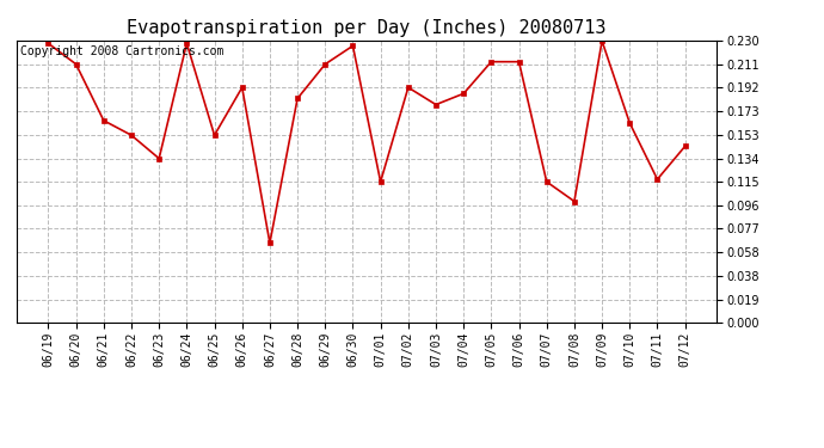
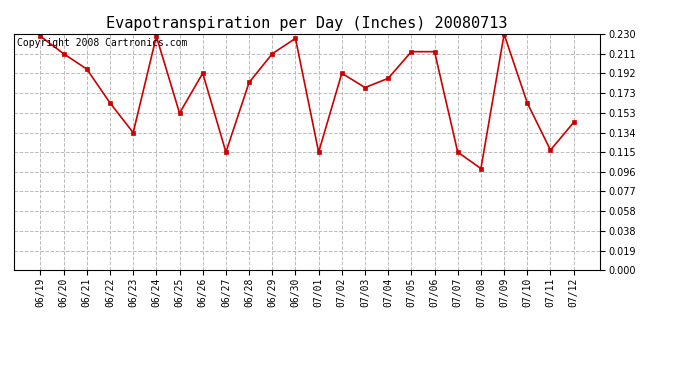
06/21: 0.165 -> 0.196
06/22: 0.153 -> 0.163
06/27: 0.065 -> 0.115
